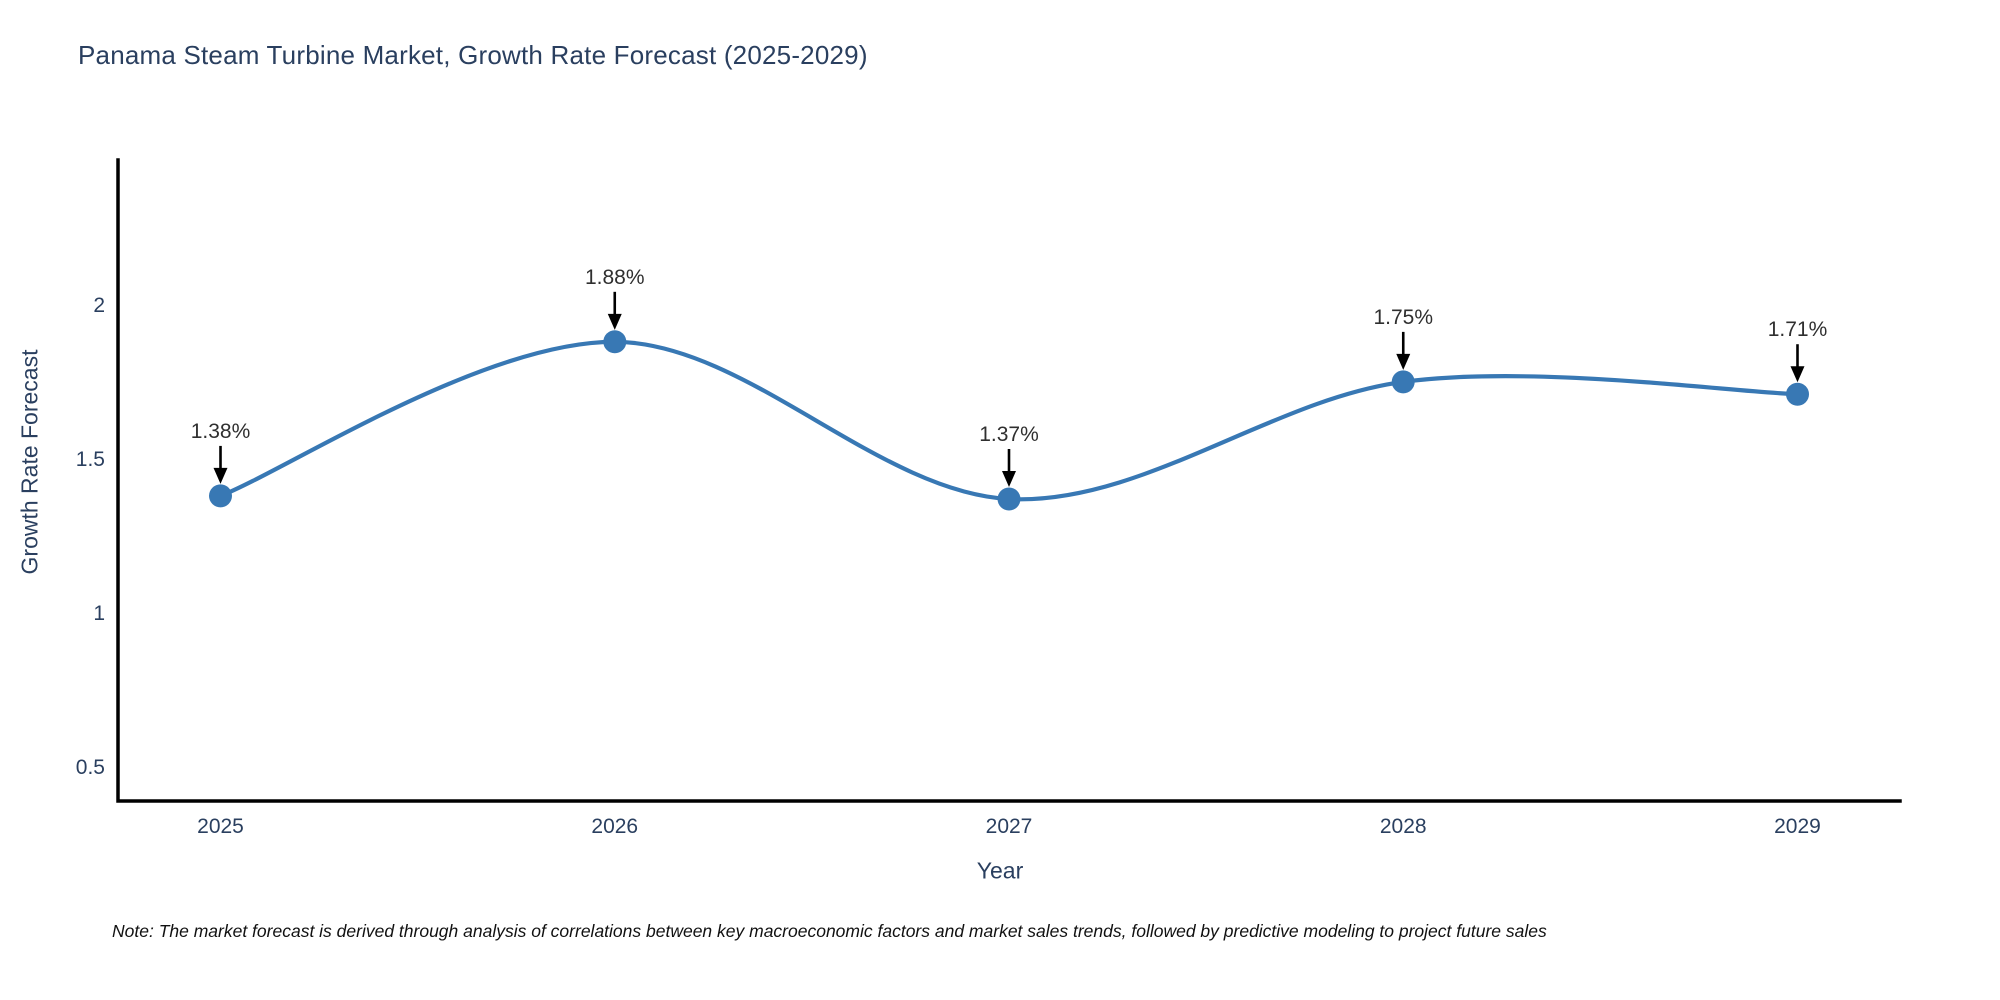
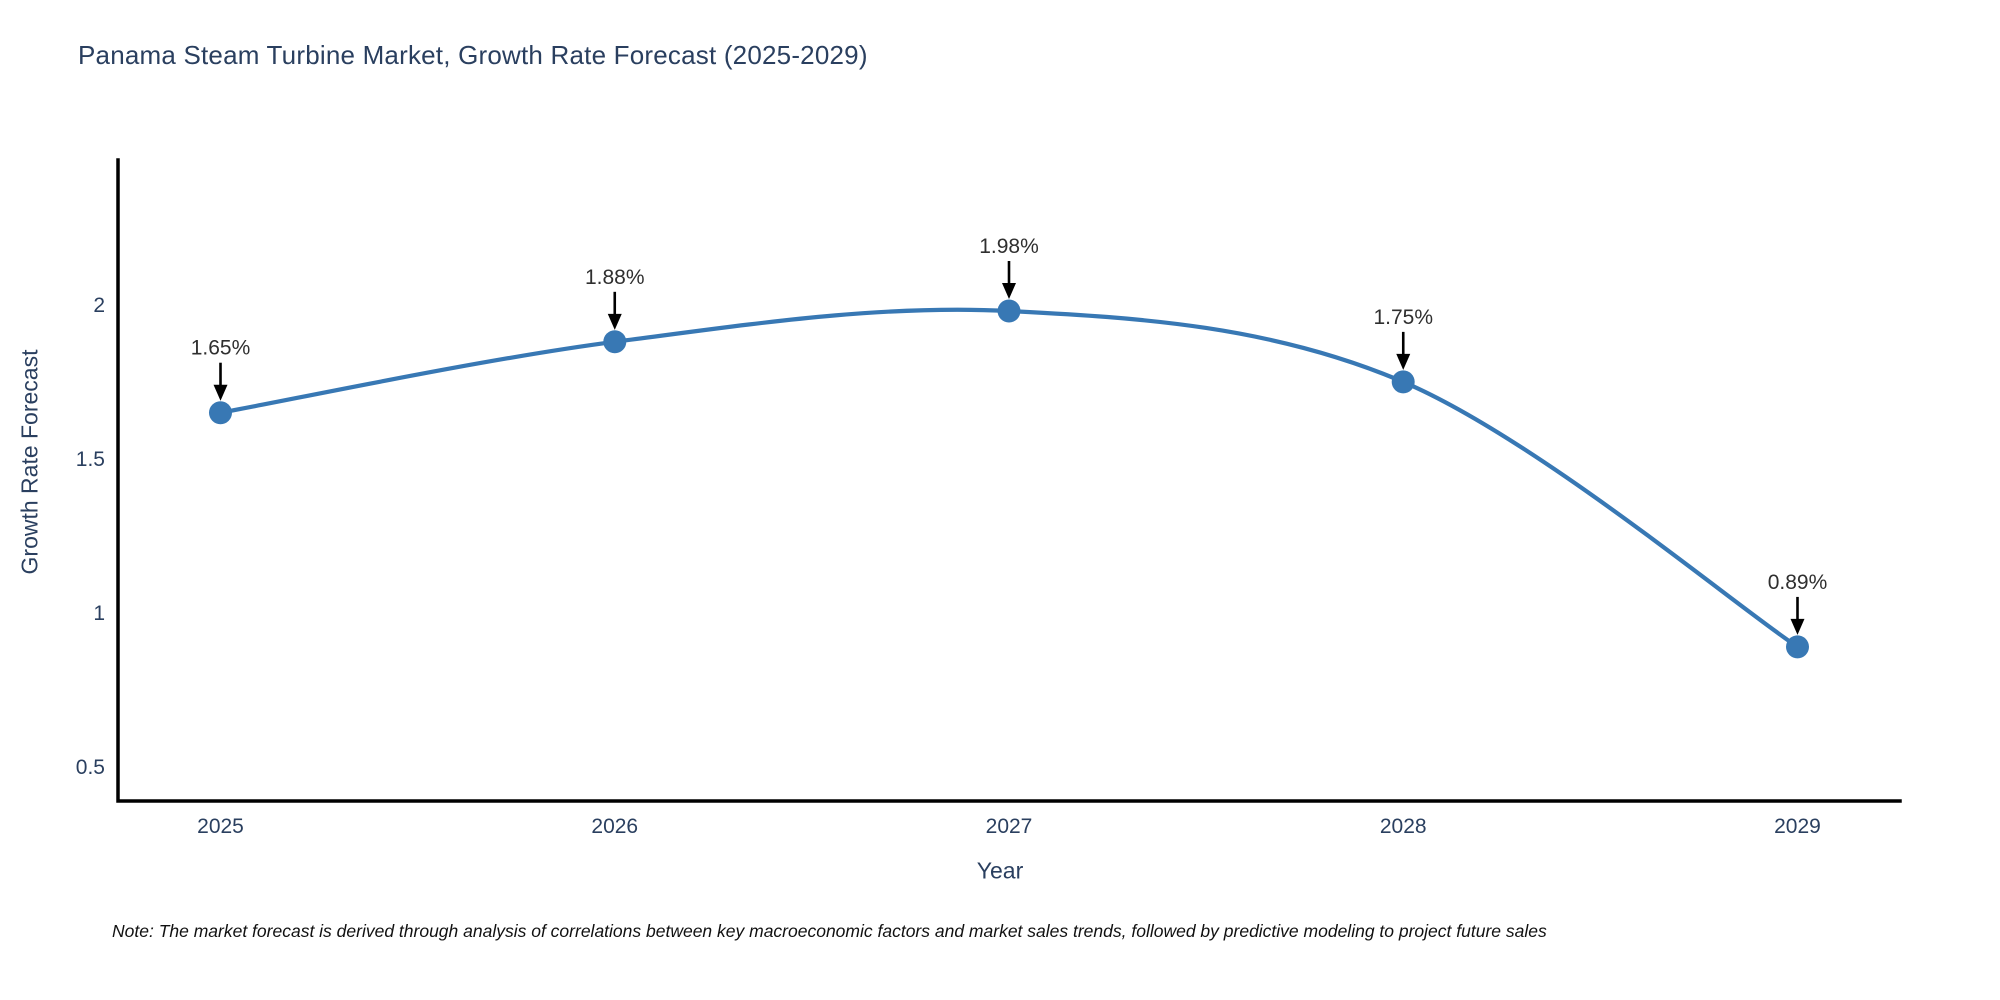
2025: 1.38% -> 1.65%
2027: 1.37% -> 1.98%
2029: 1.71% -> 0.89%
